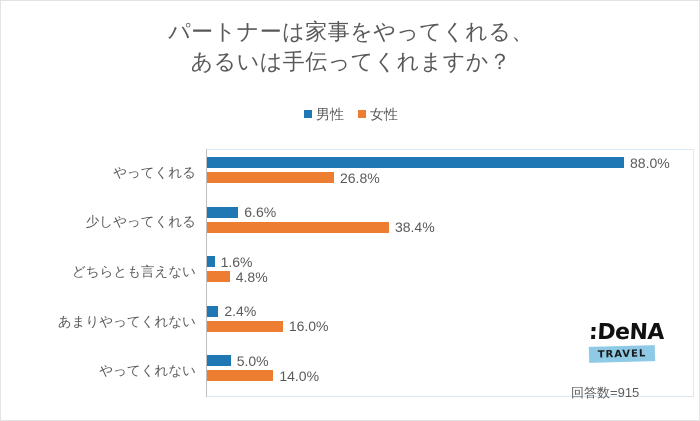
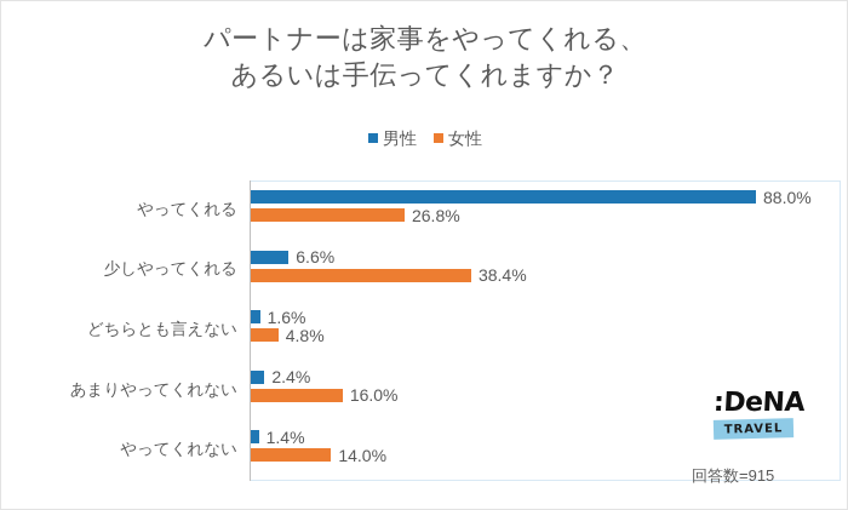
男性/やってくれない: 5.0% -> 1.4%
